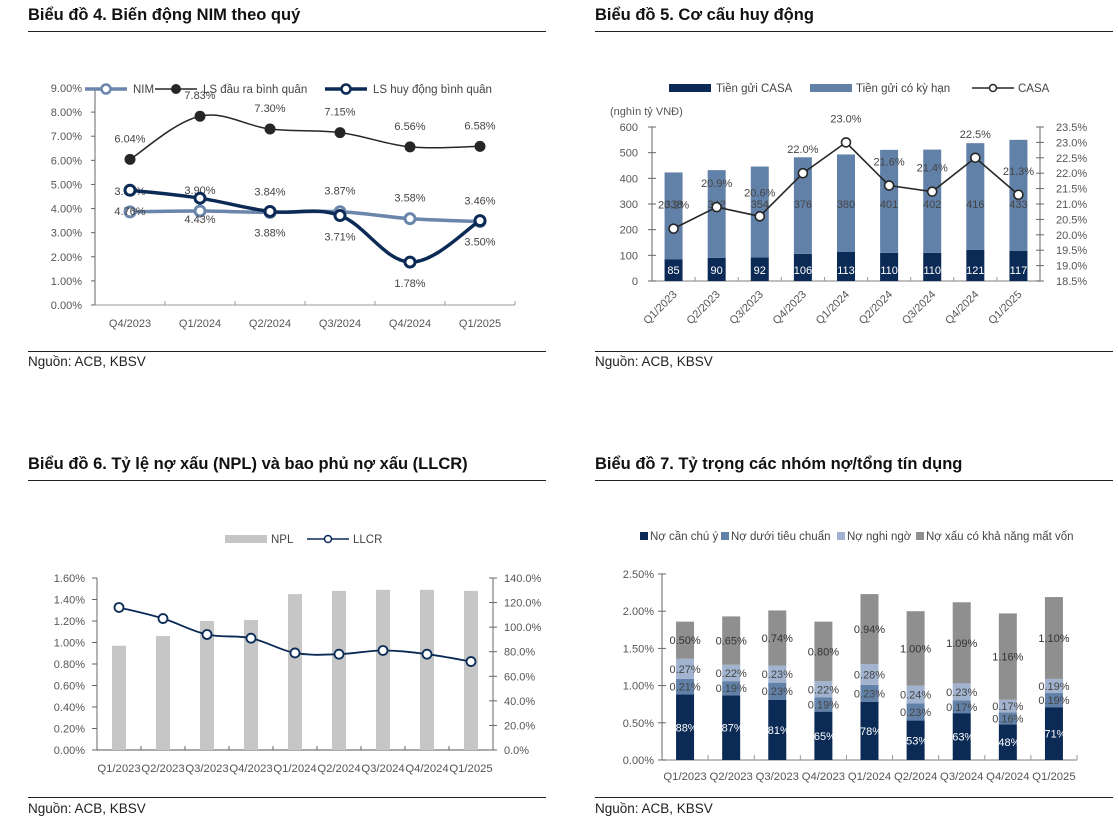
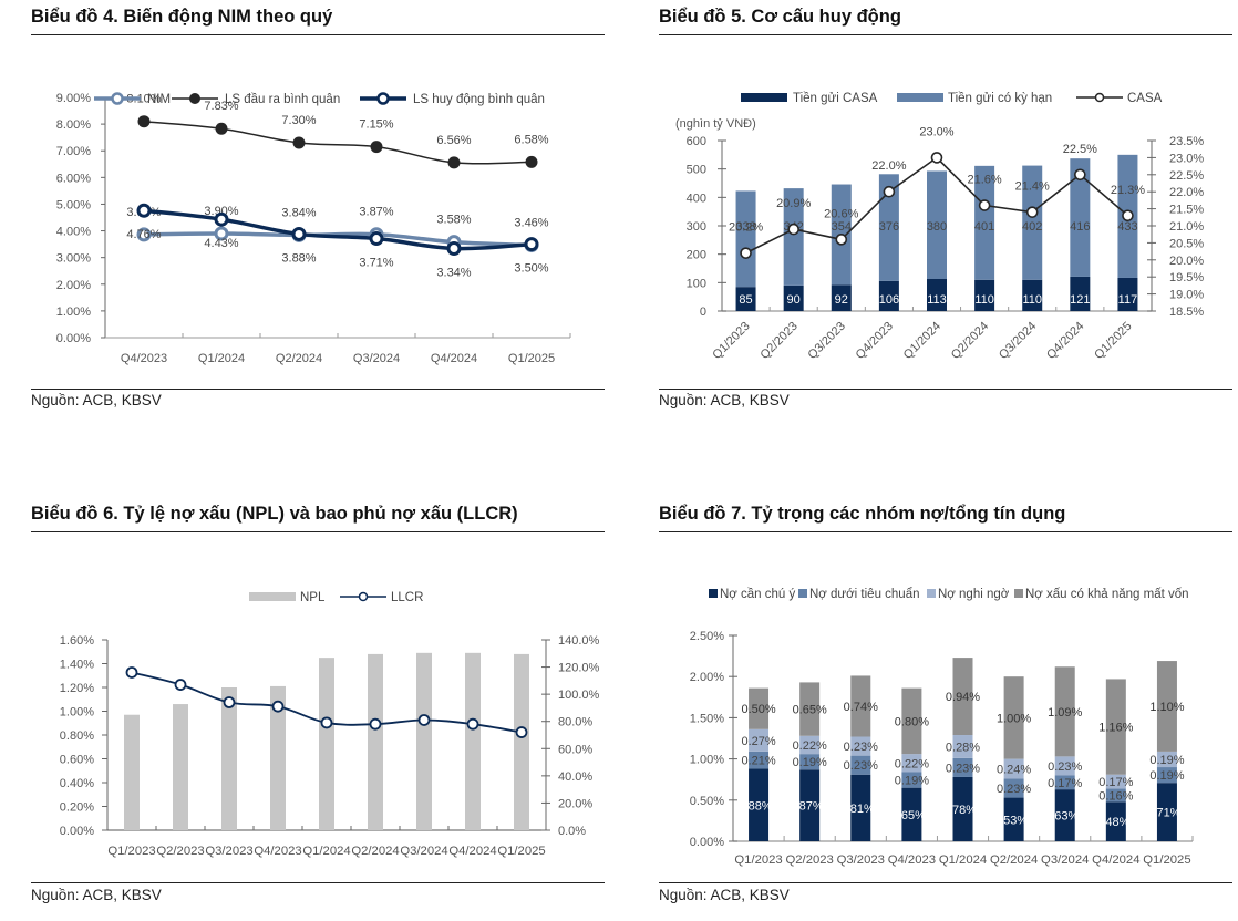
Biểu đồ 4. Biến động NIM theo quý/LS đầu ra bình quân/Q4/2023: 6.04% -> 8.10%
Biểu đồ 4. Biến động NIM theo quý/LS huy động bình quân/Q4/2024: 1.78% -> 3.34%
